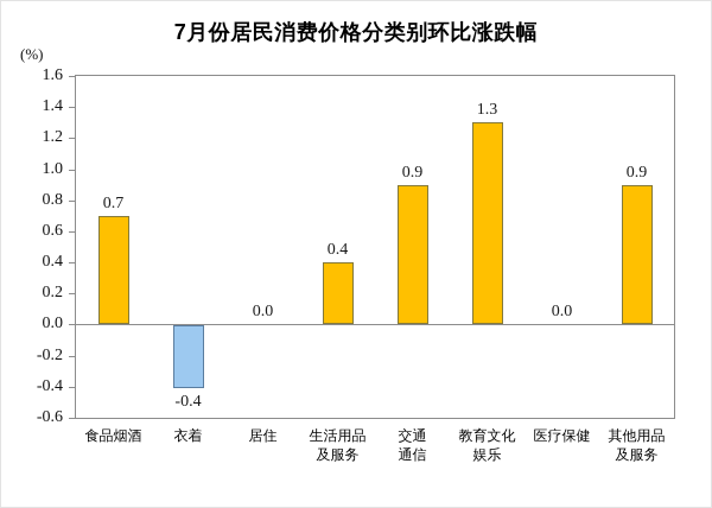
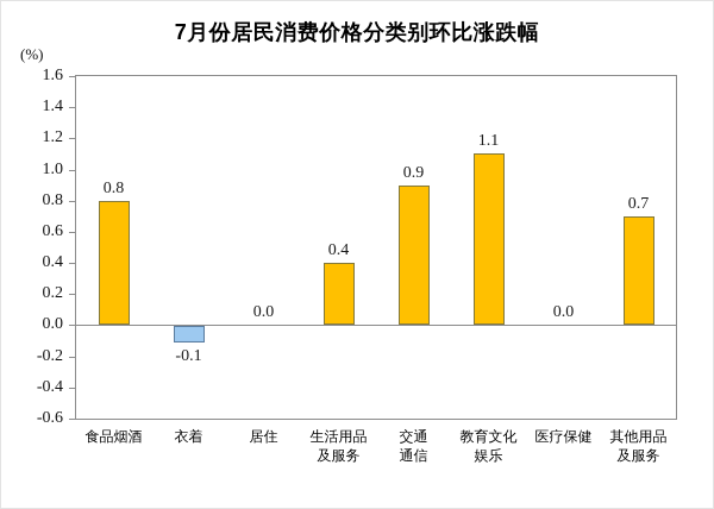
食品烟酒: 0.7 -> 0.8
衣着: -0.4 -> -0.1
教育文化娱乐: 1.3 -> 1.1
其他用品及服务: 0.9 -> 0.7
